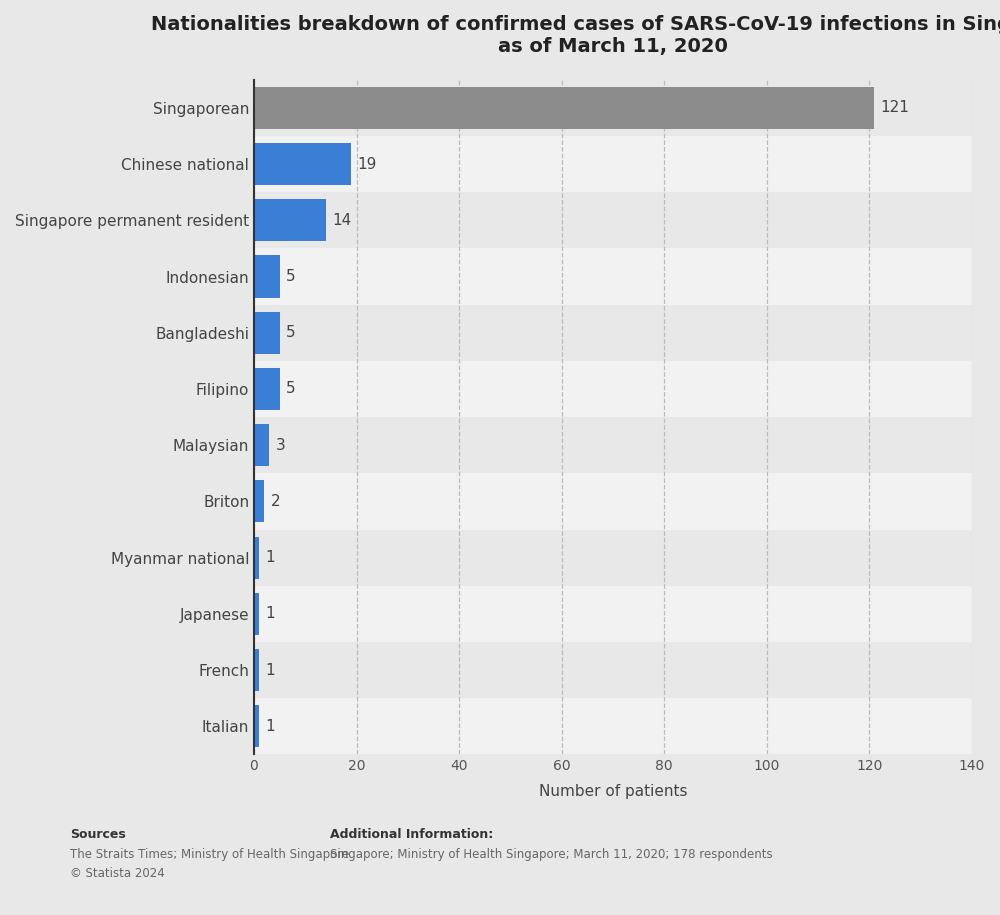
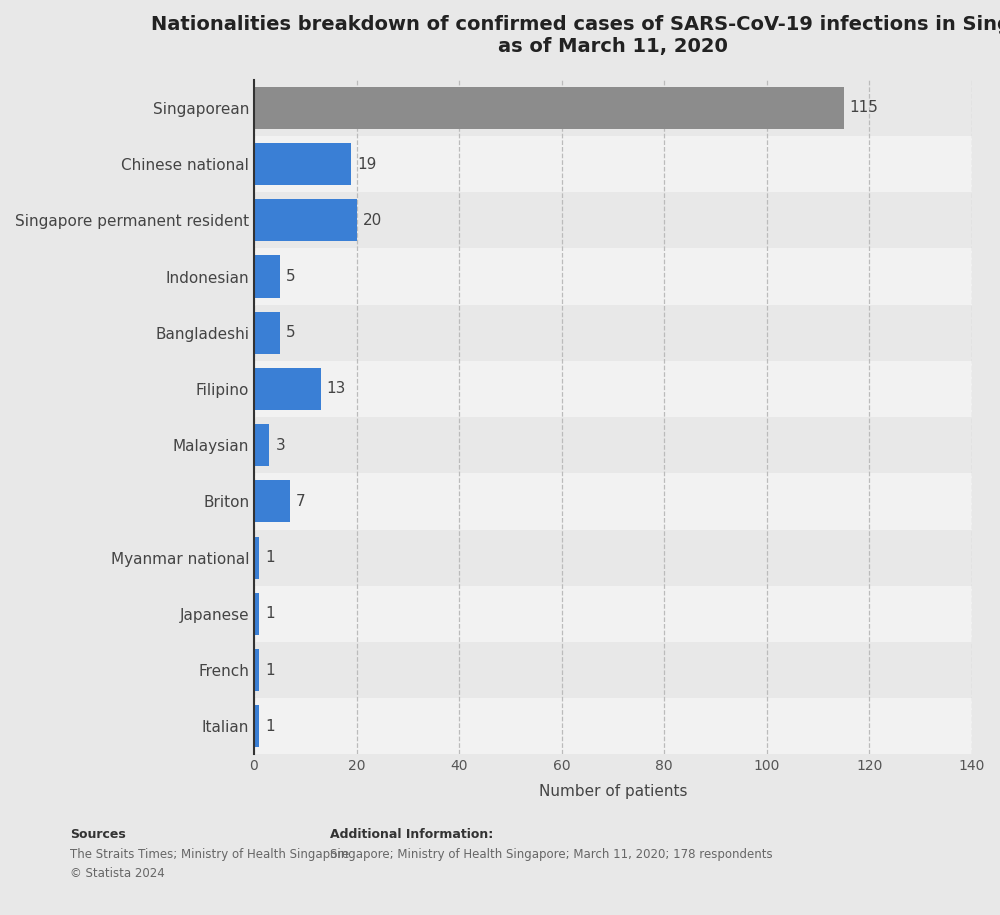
Singaporean: 121 -> 115
Singapore permanent resident: 14 -> 20
Filipino: 5 -> 13
Briton: 2 -> 7
